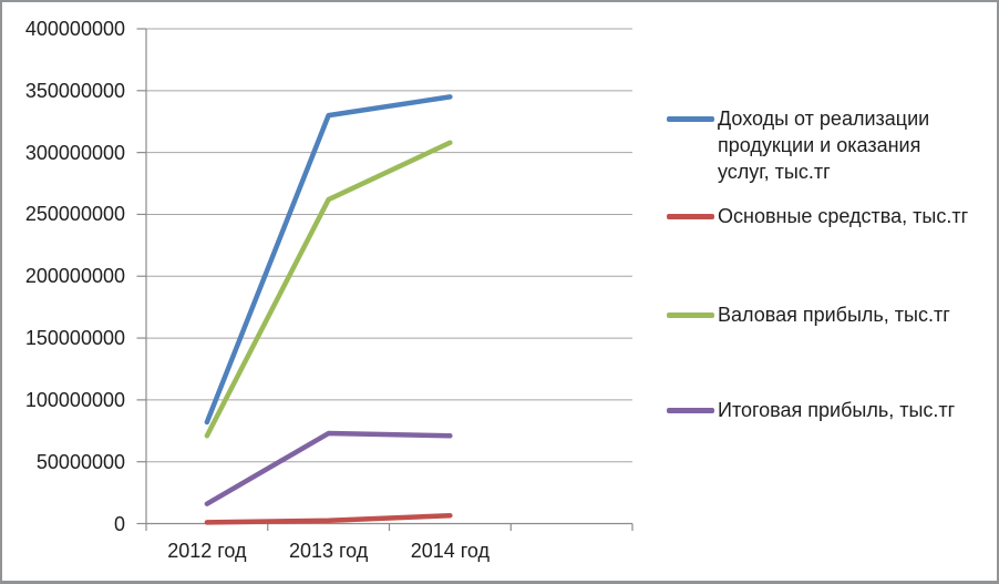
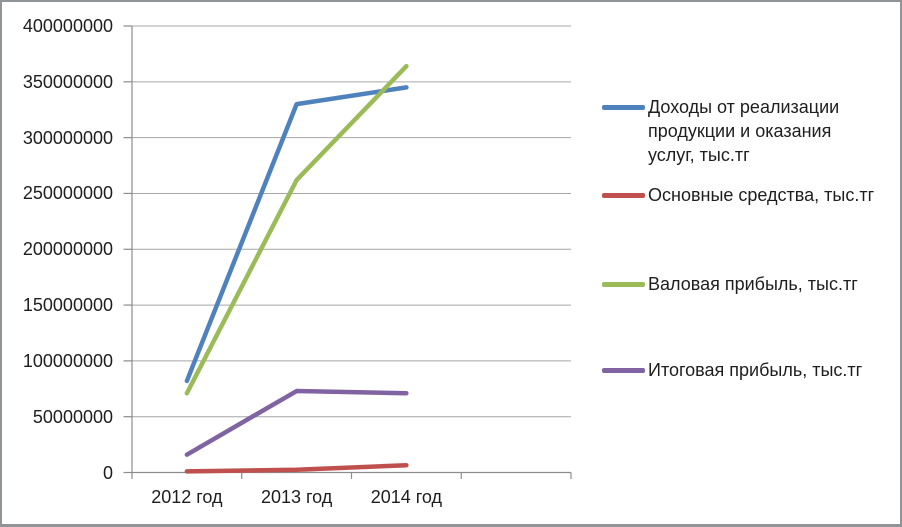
Валовая прибыль, тыс.тг/2014 год: 308000000 -> 364000000
